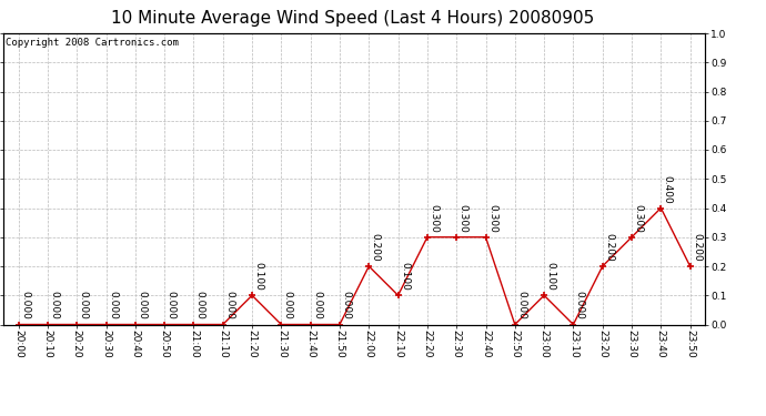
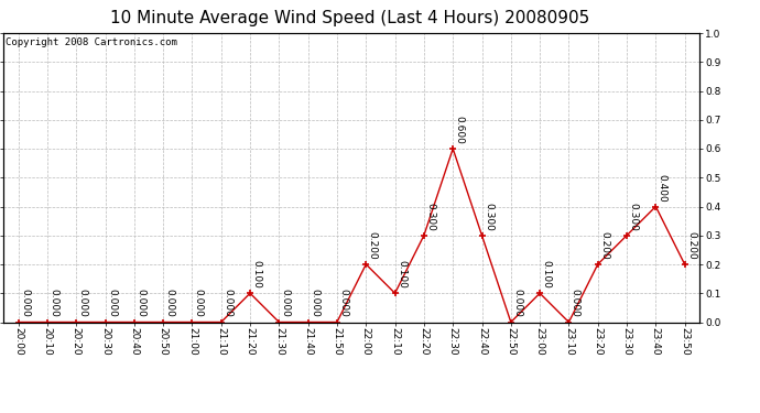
22:30: 0.300 -> 0.600
